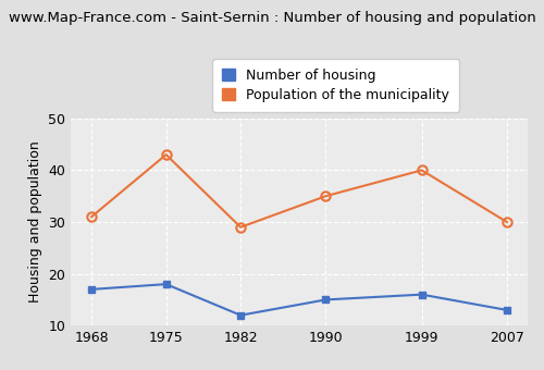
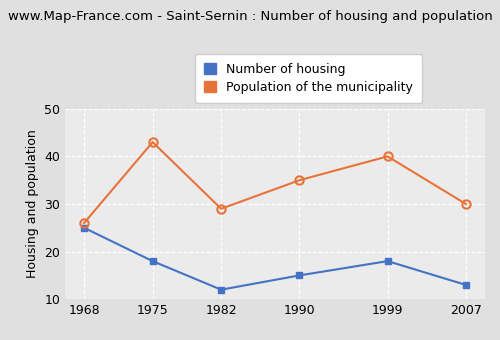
Number of housing/1968: 17 -> 25
Population of the municipality/1968: 31 -> 26
Number of housing/1999: 16 -> 18
